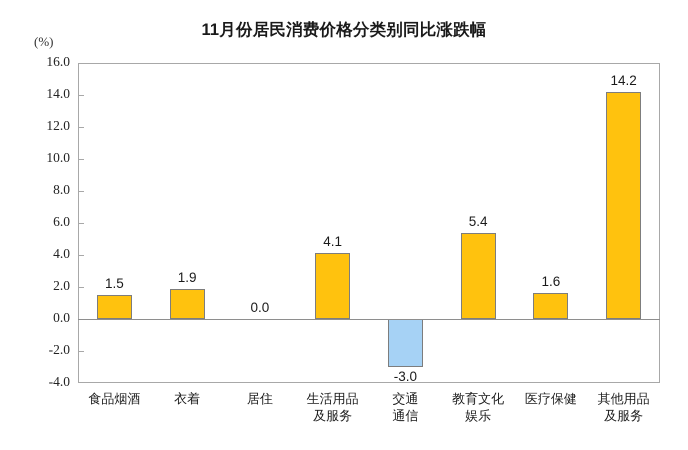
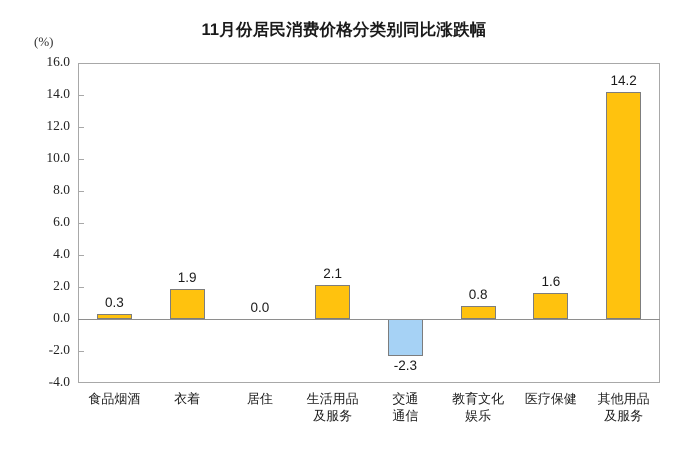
食品烟酒: 1.5 -> 0.3
生活用品 及服务: 4.1 -> 2.1
交通 通信: -3.0 -> -2.3
教育文化 娱乐: 5.4 -> 0.8
